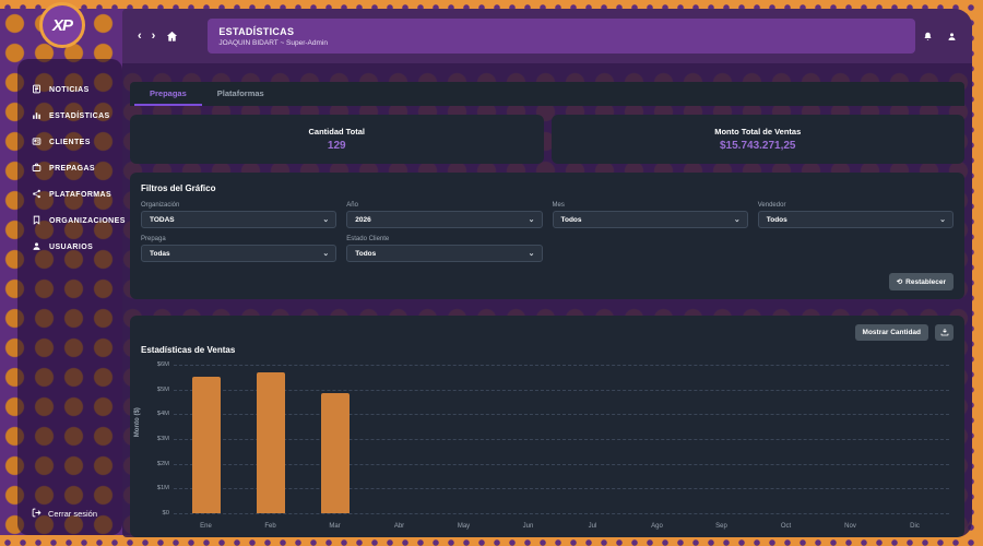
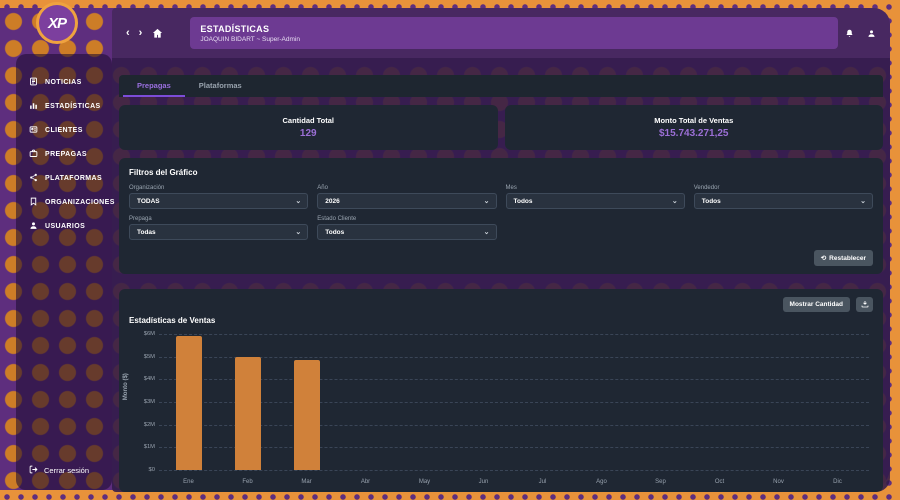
Ene: $5.5M -> $5.9M
Feb: $5.7M -> $5.0M
